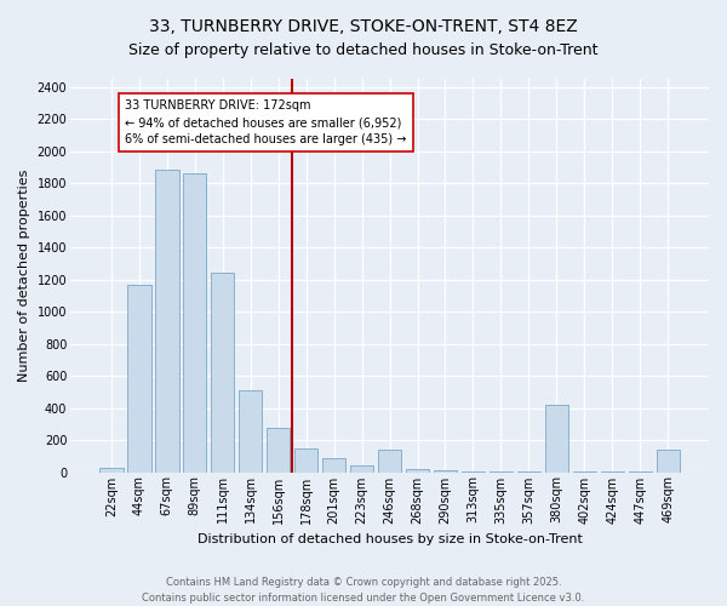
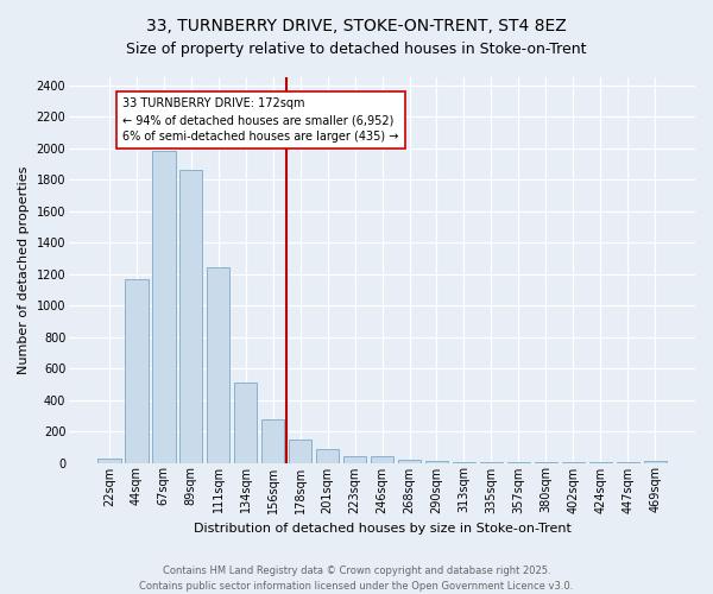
67sqm: 1880 -> 1980
246sqm: 140 -> 40
380sqm: 420 -> 0
469sqm: 140 -> 20
